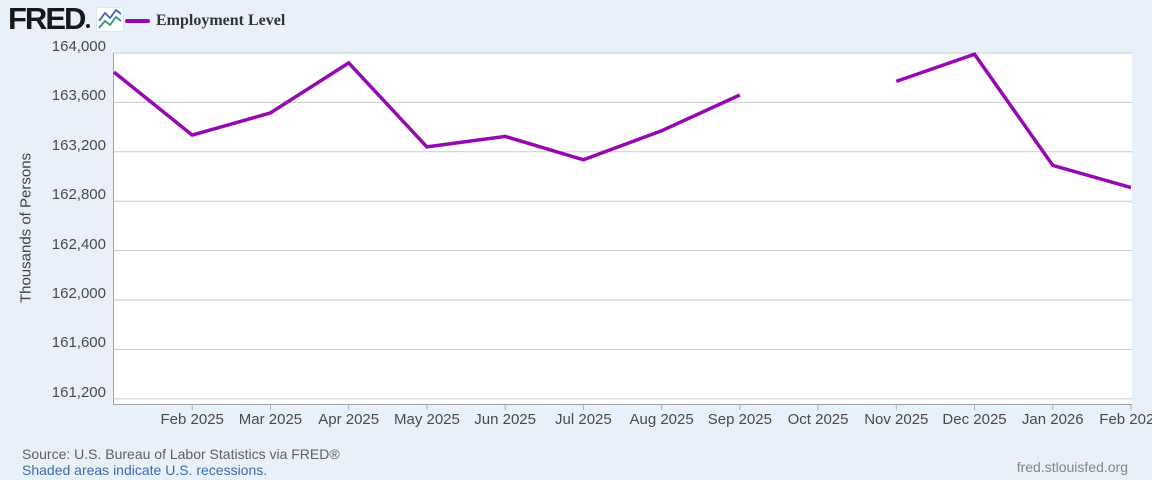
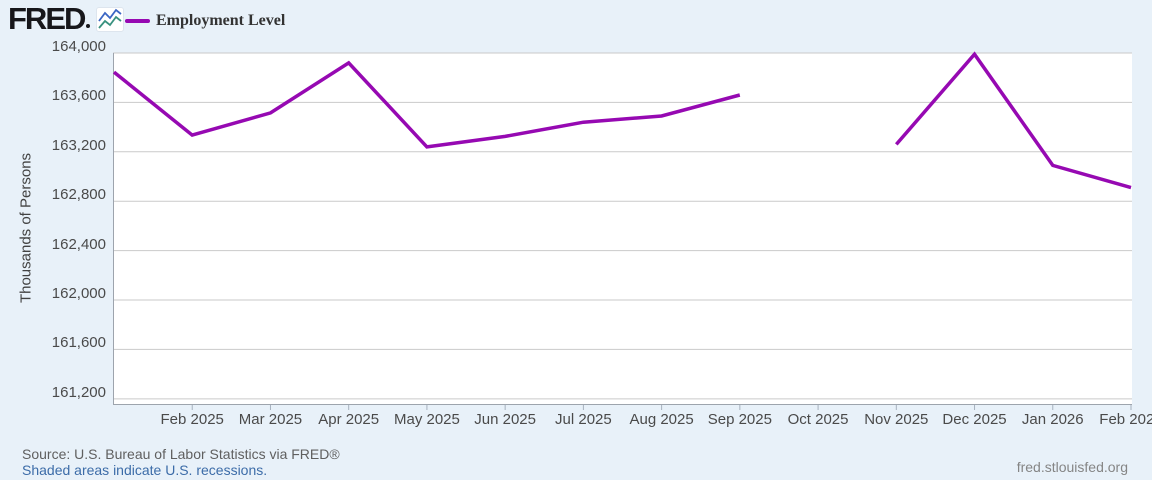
Jul 2025: 163140 -> 163440
Aug 2025: 163370 -> 163490
Nov 2025: 163770 -> 163260
